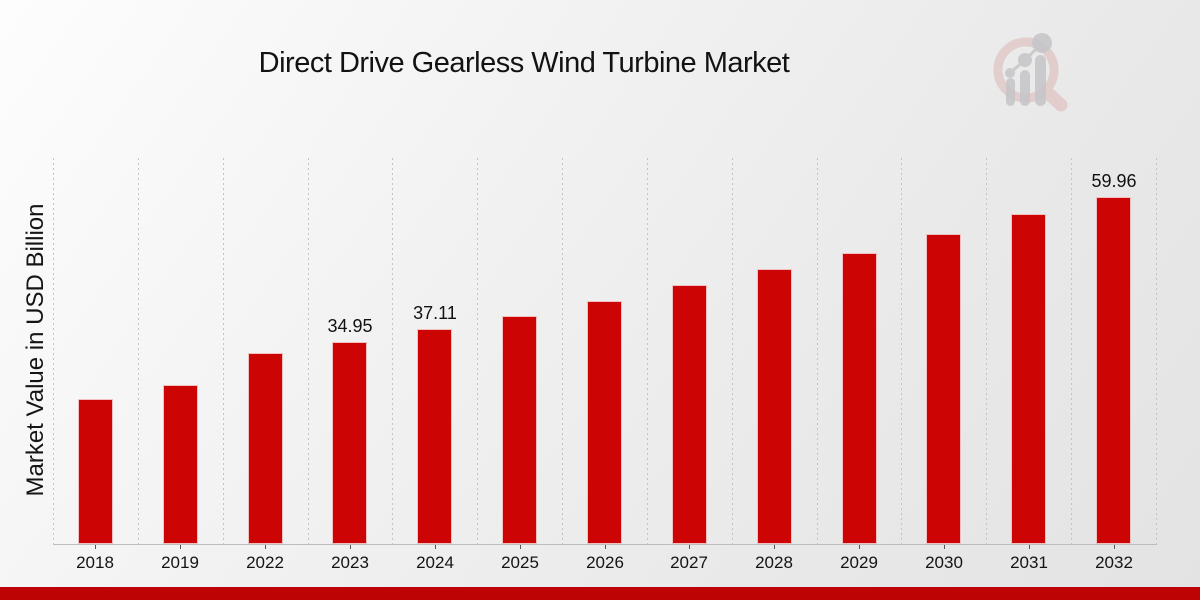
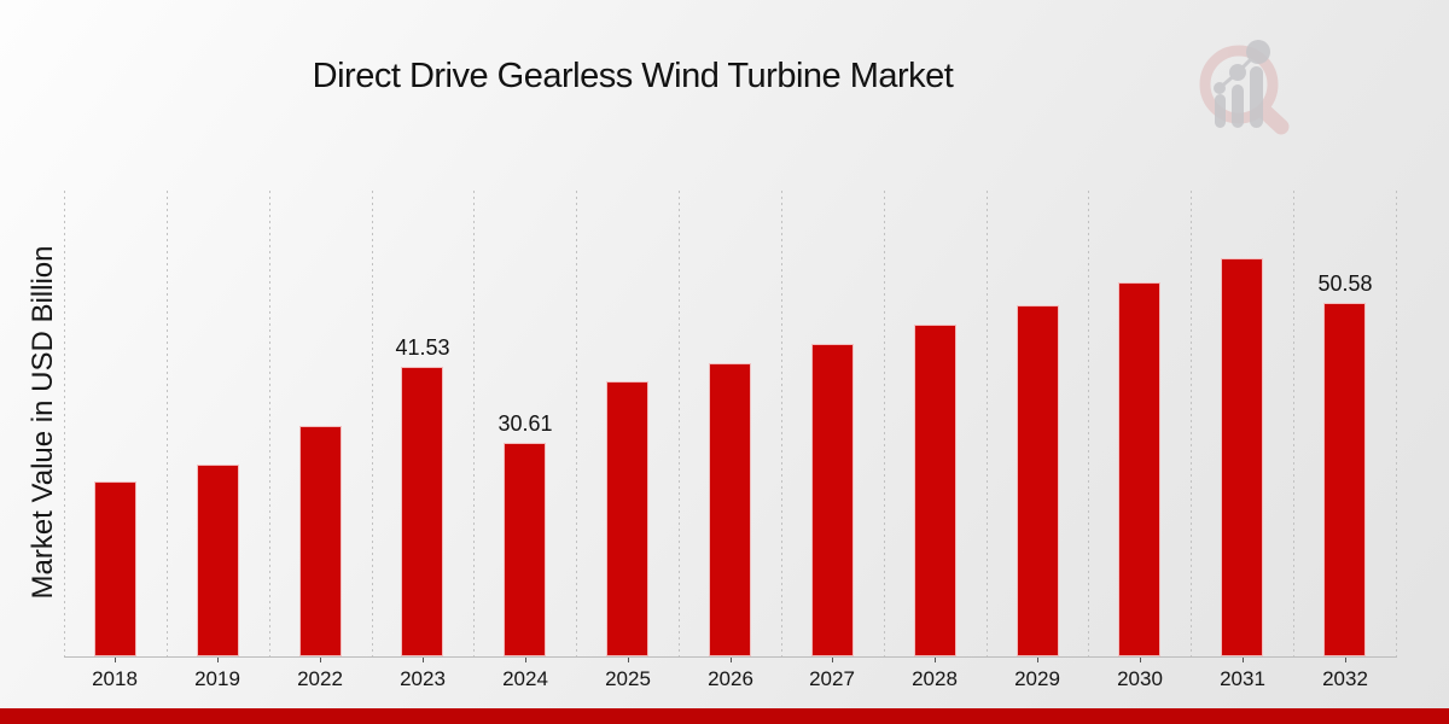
2023: 34.95 -> 41.53
2024: 37.11 -> 30.61
2032: 59.96 -> 50.58
